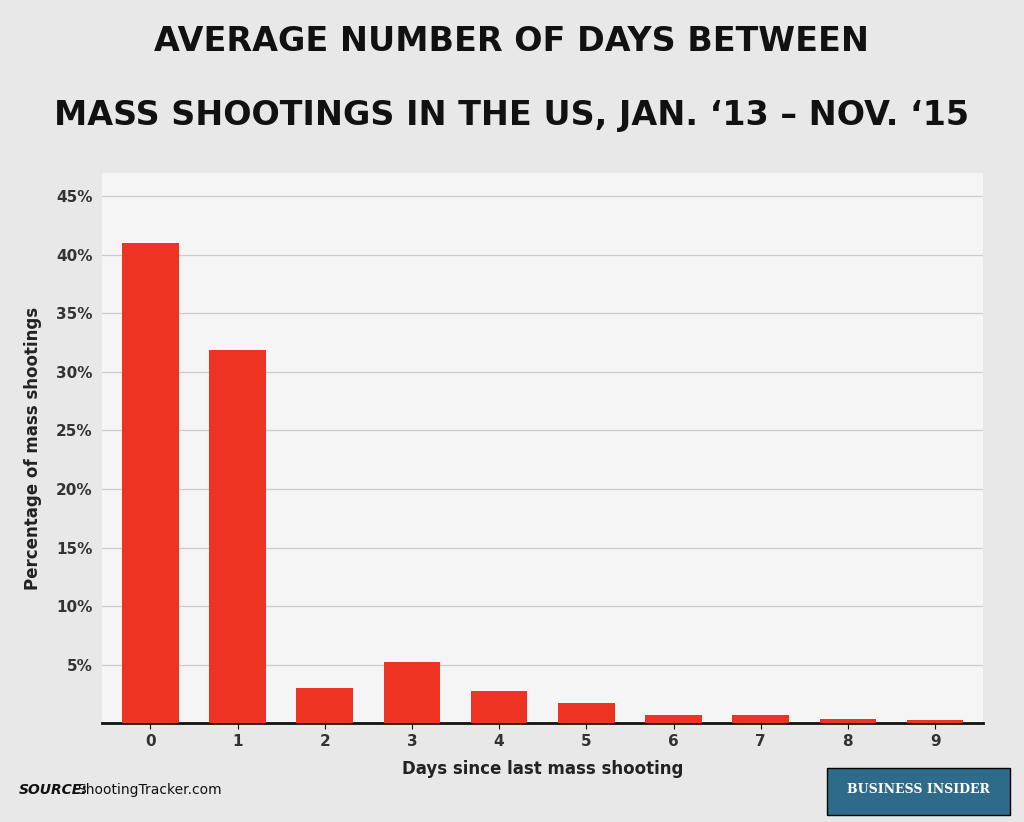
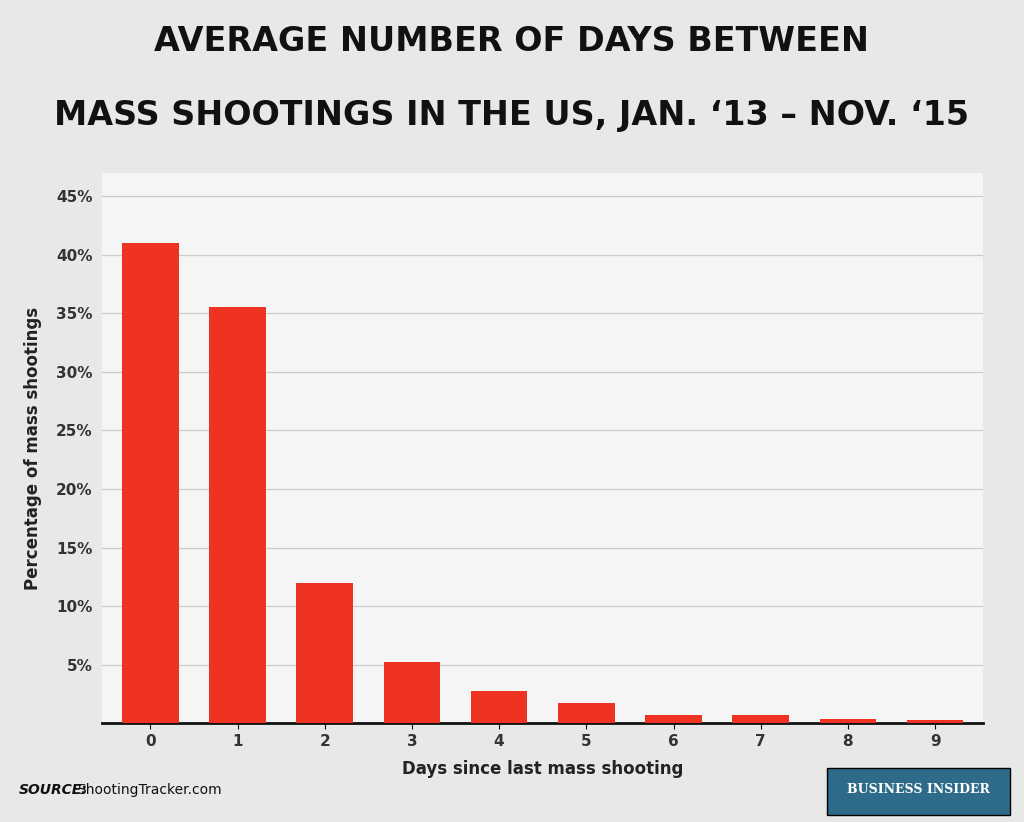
1: 31.9% -> 35.5%
2: 3.0% -> 12.0%
